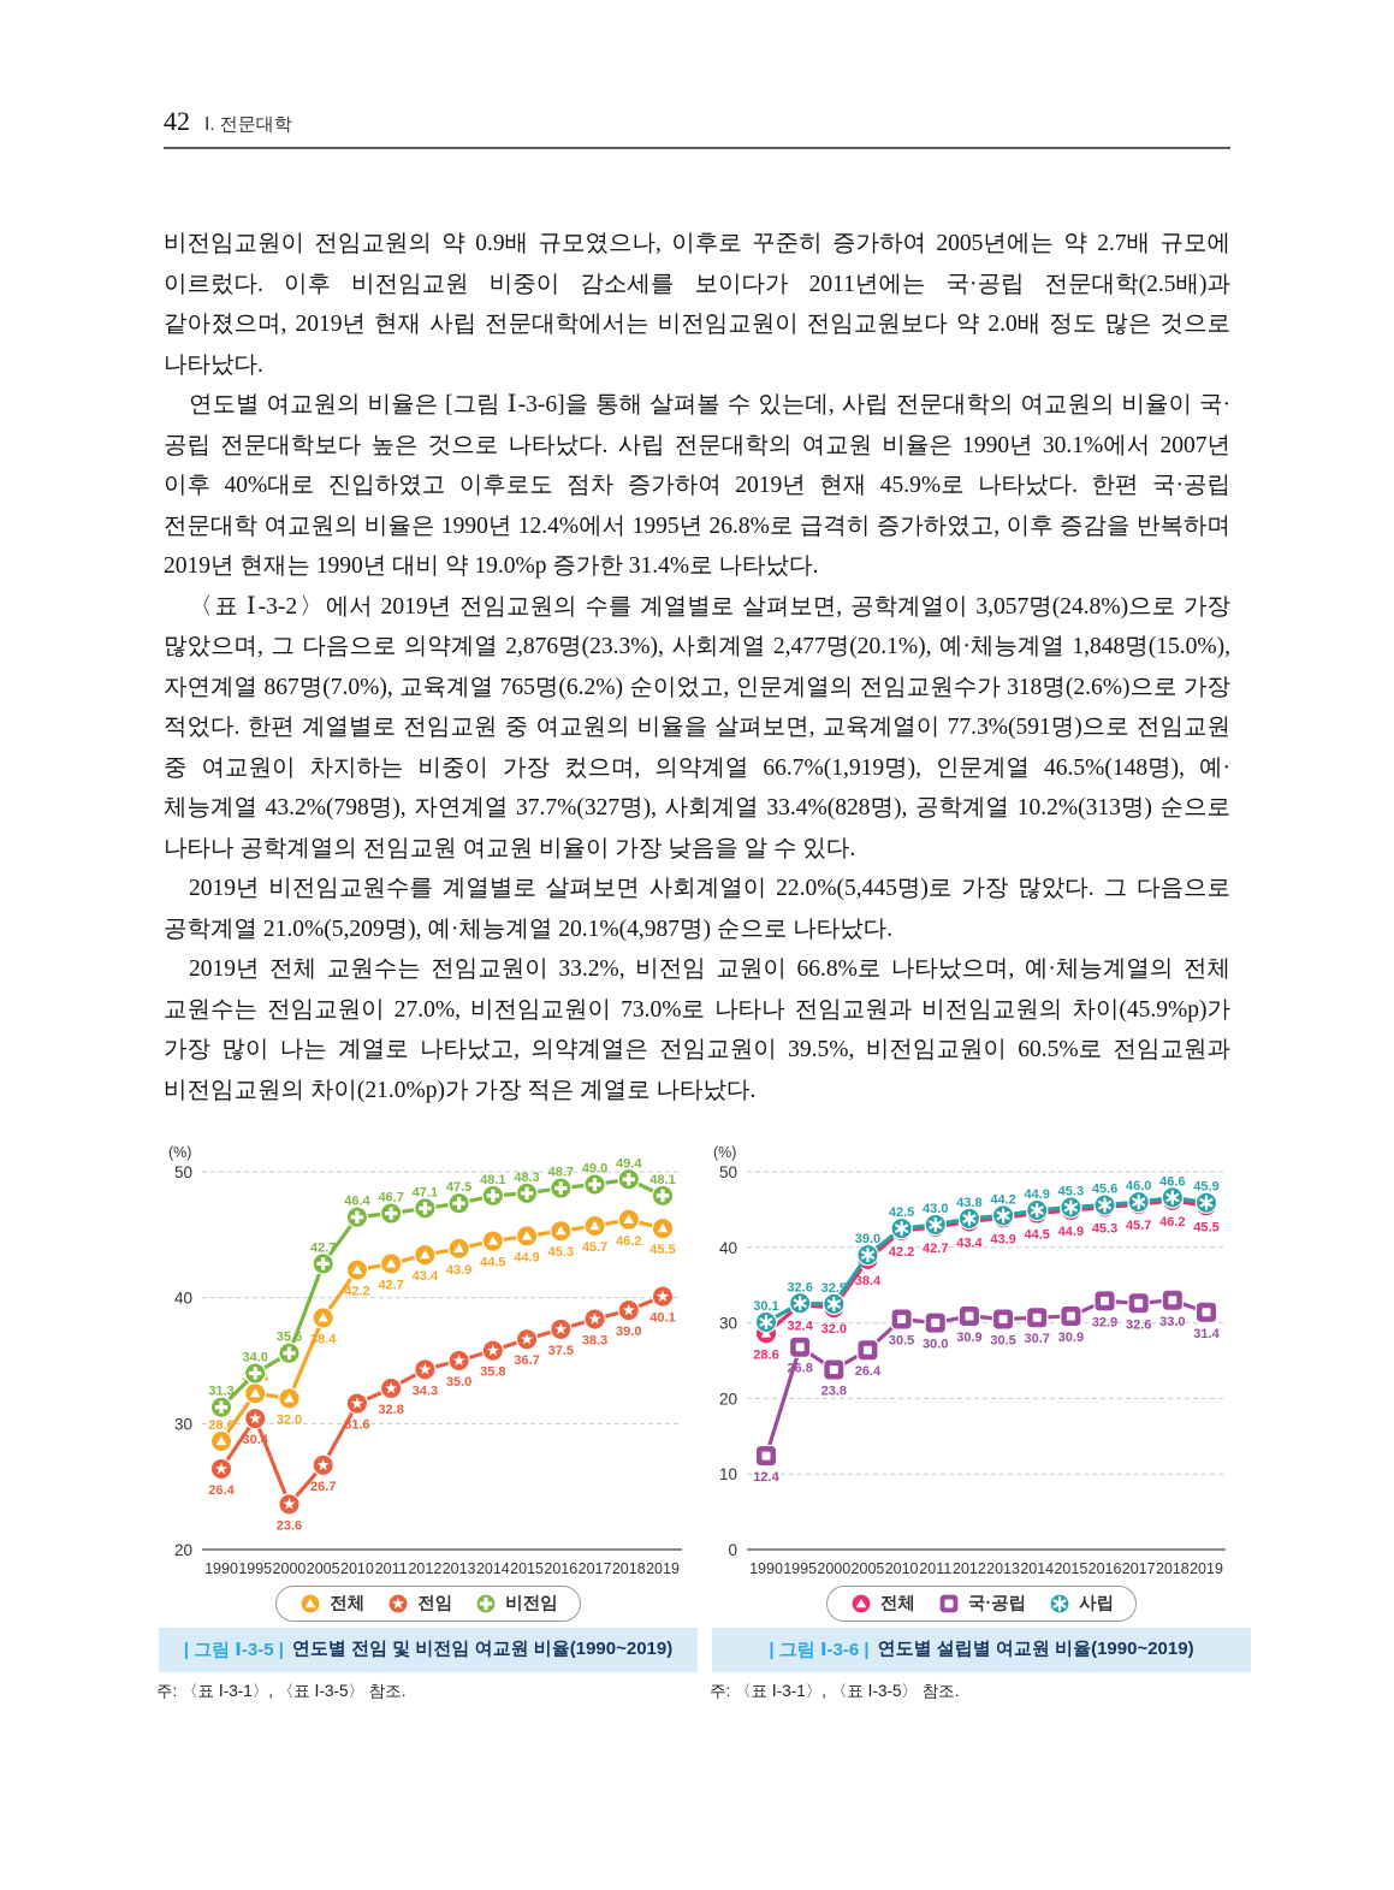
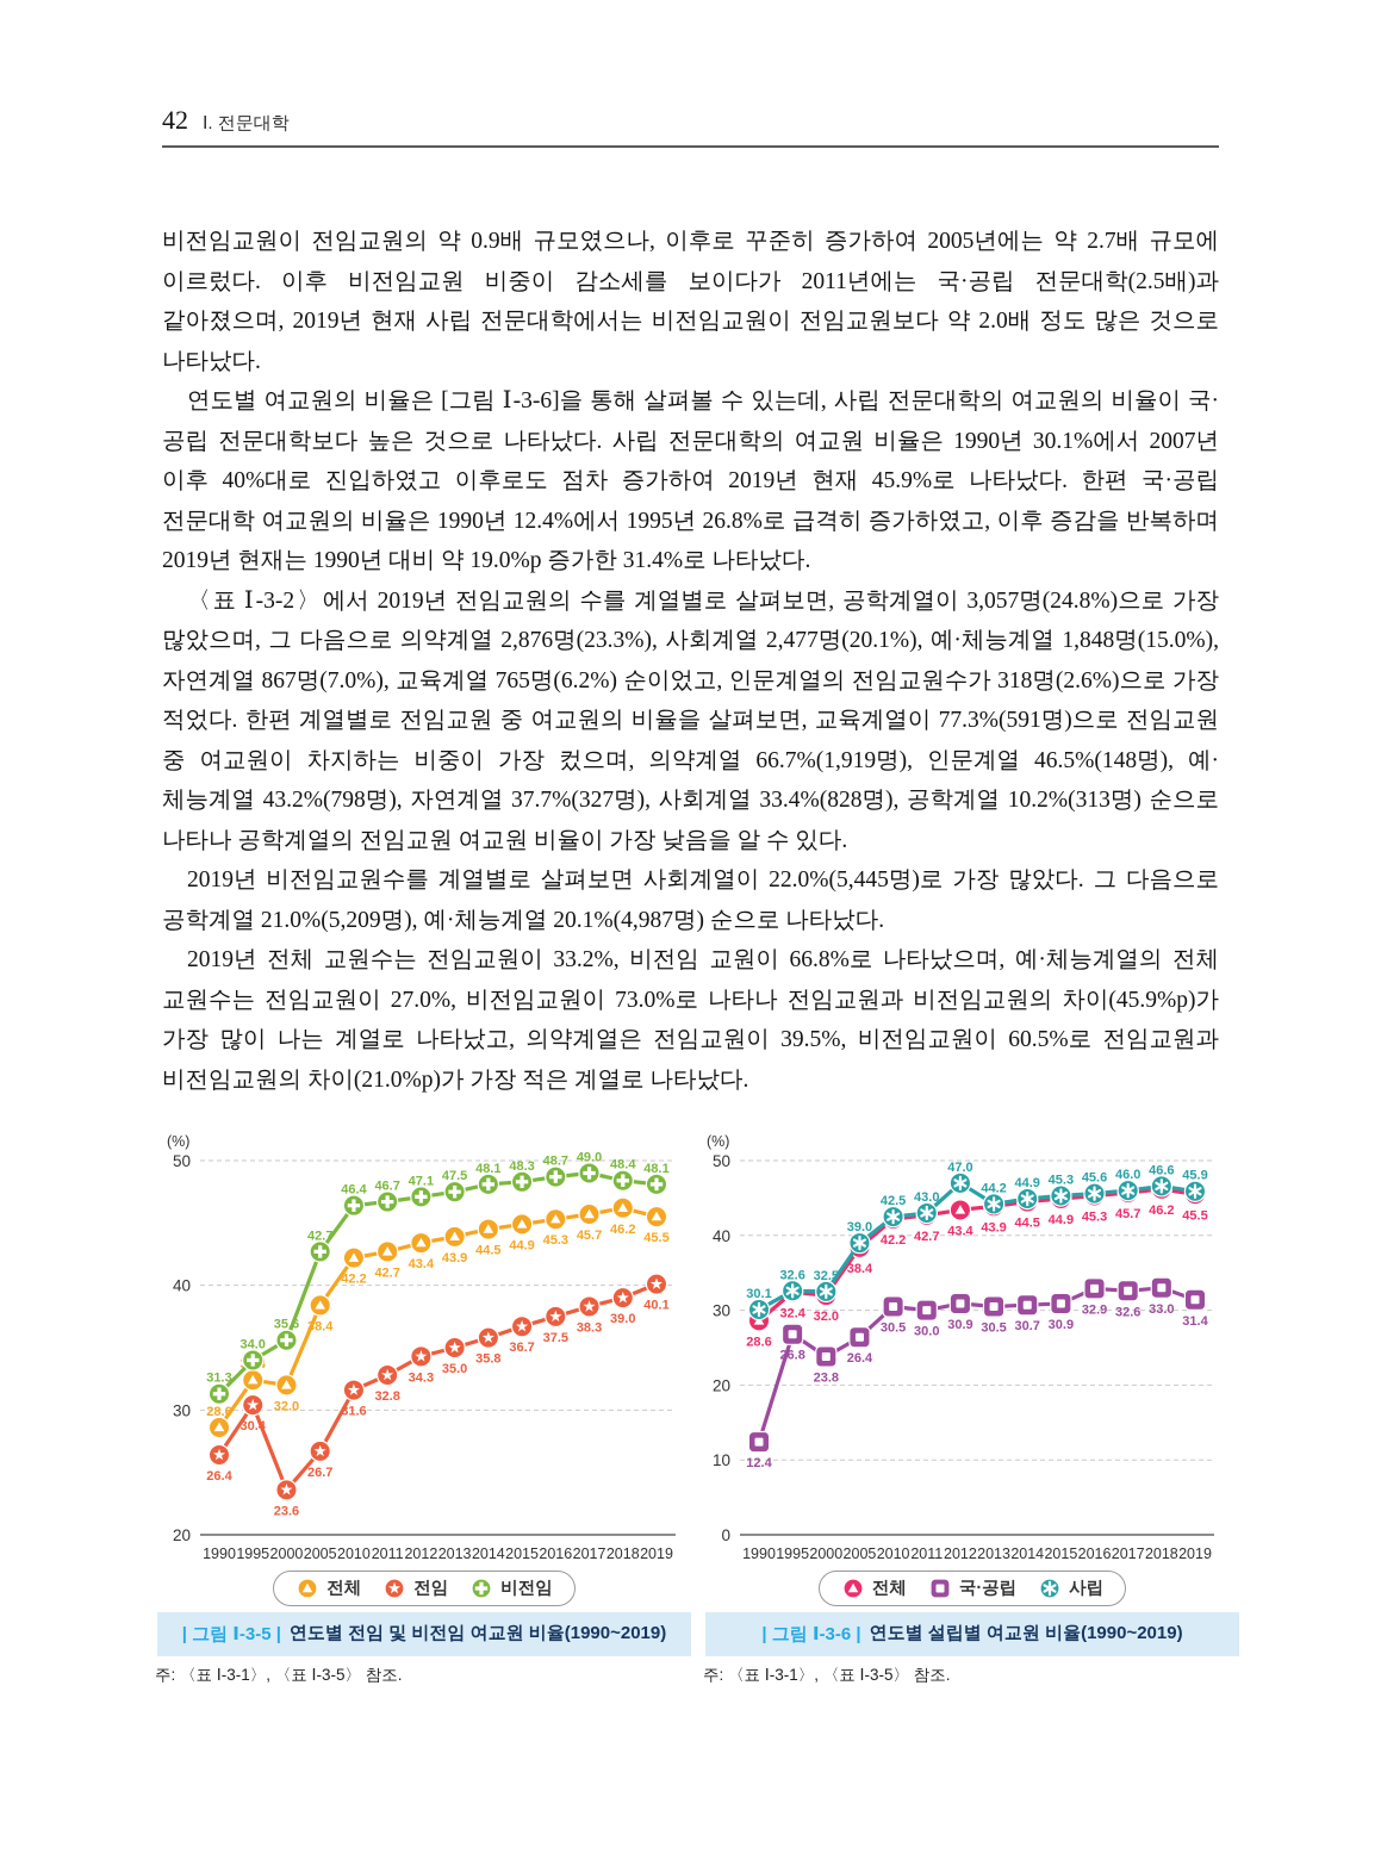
연도별 전임 및 비전임 여교원 비율(1990~2019)/비전임/2018: 49.4 -> 48.4
연도별 설립별 여교원 비율(1990~2019)/사립/2012: 43.8 -> 47.0
